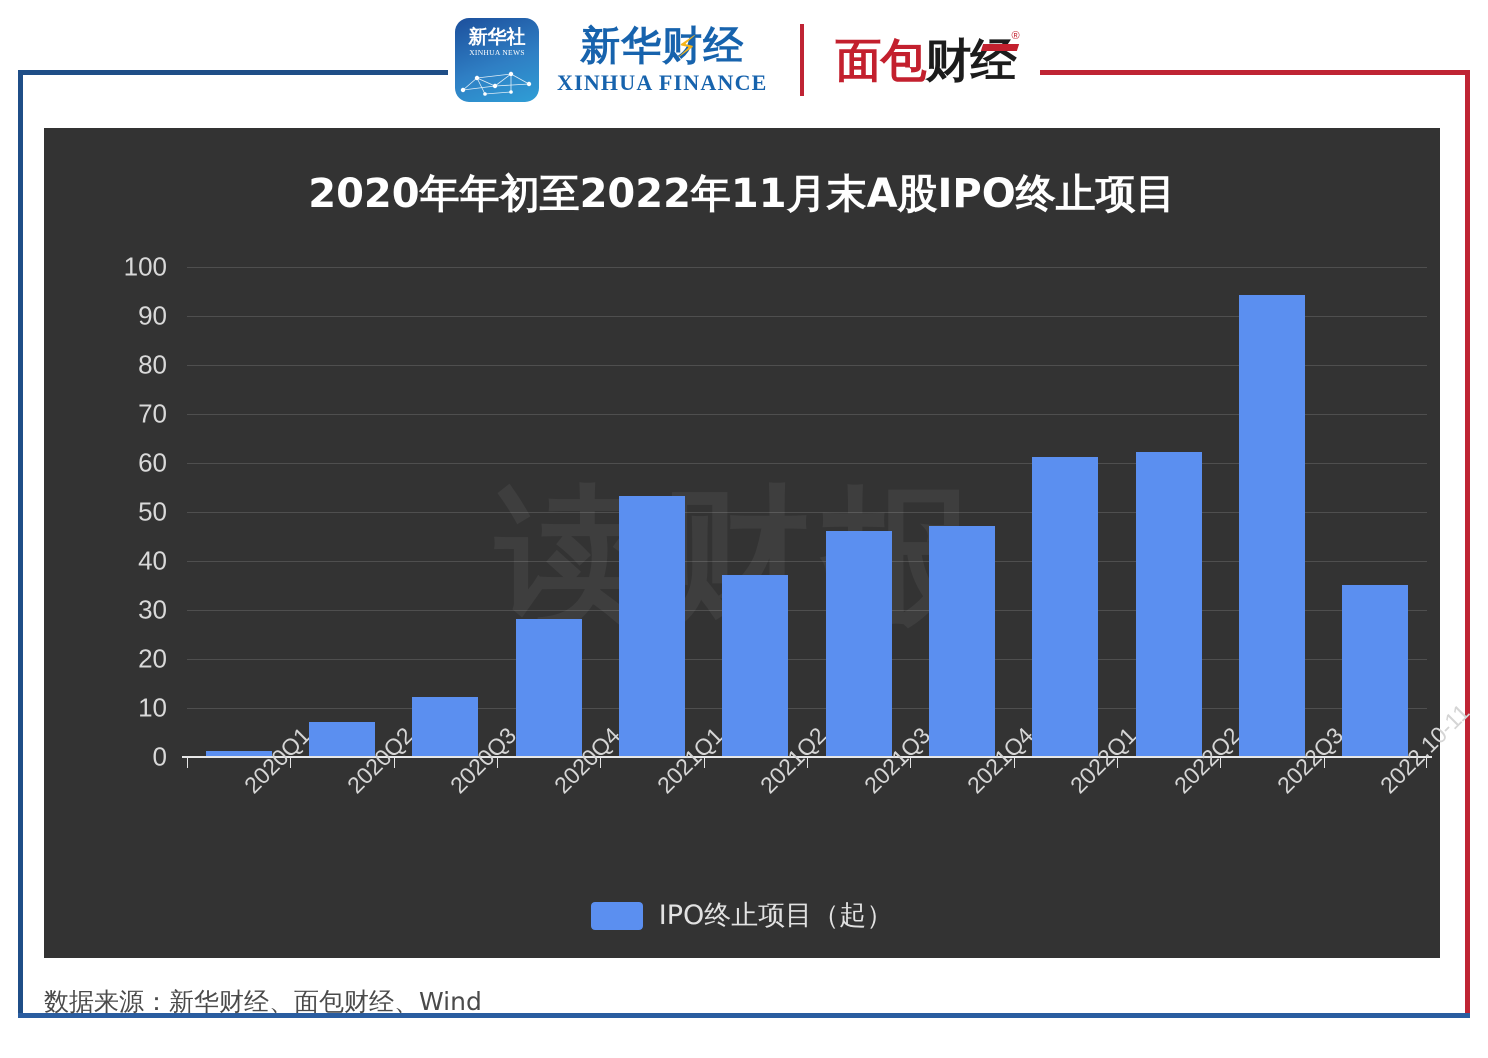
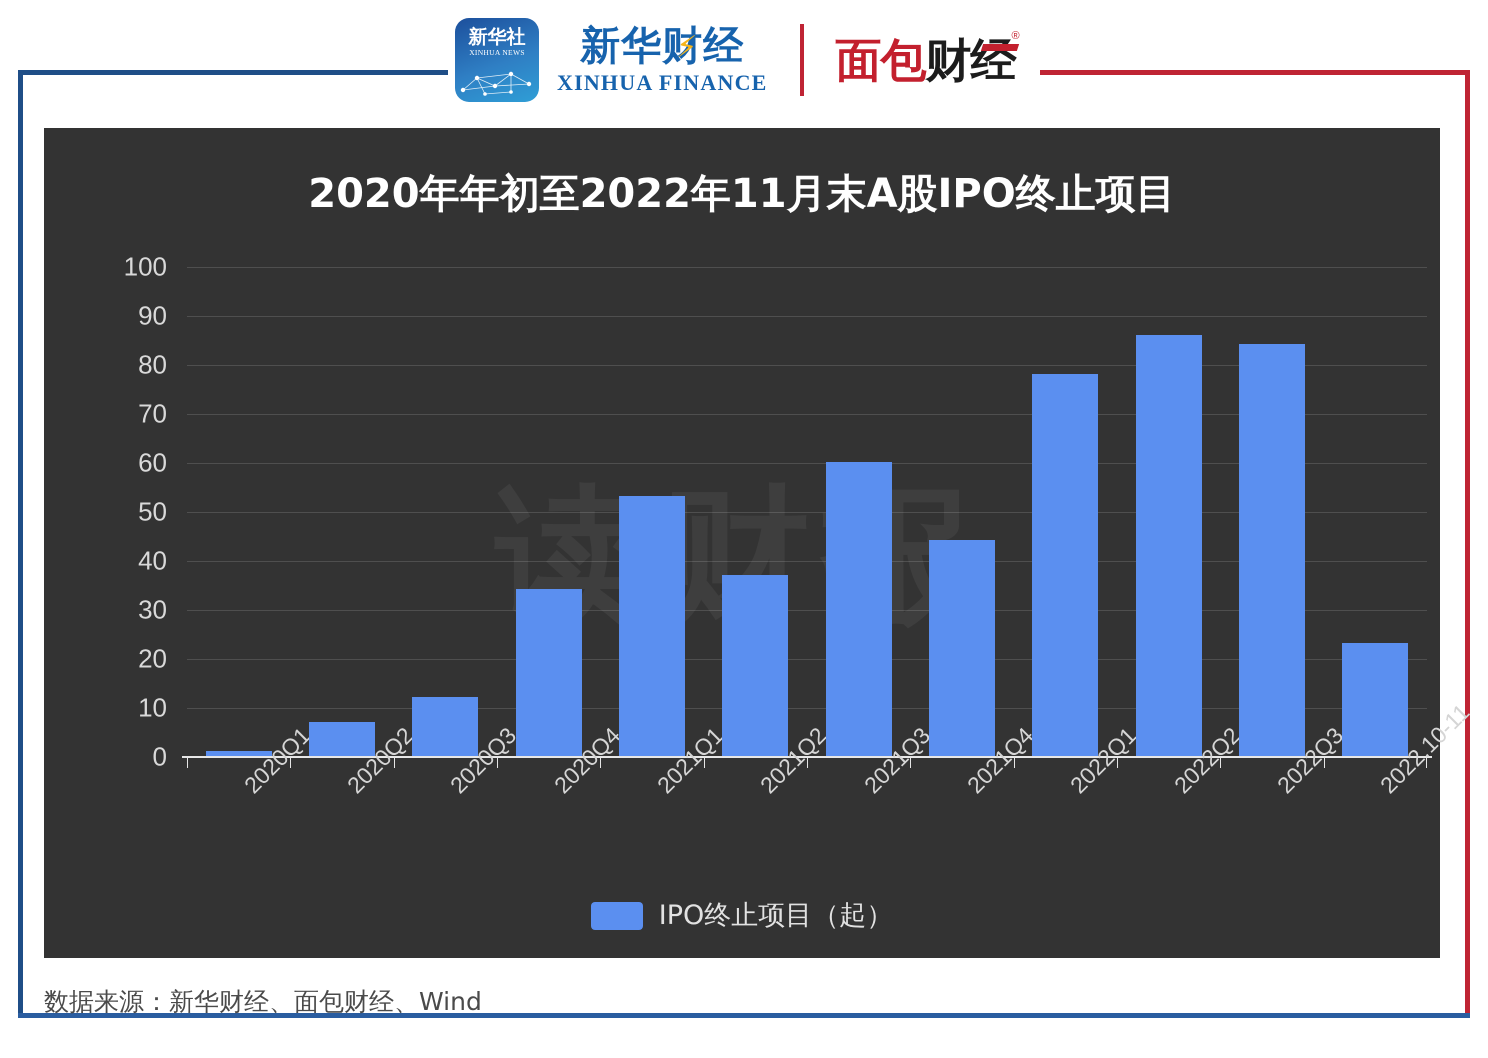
2020Q4: 28 -> 34
2021Q3: 46 -> 60
2021Q4: 47 -> 44
2022Q1: 61 -> 78
2022Q2: 62 -> 86
2022Q3: 94 -> 84
2022.10-11: 35 -> 23
